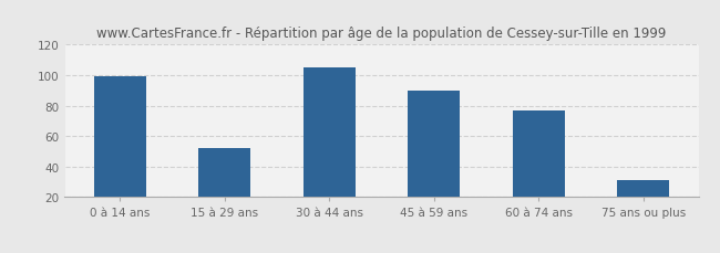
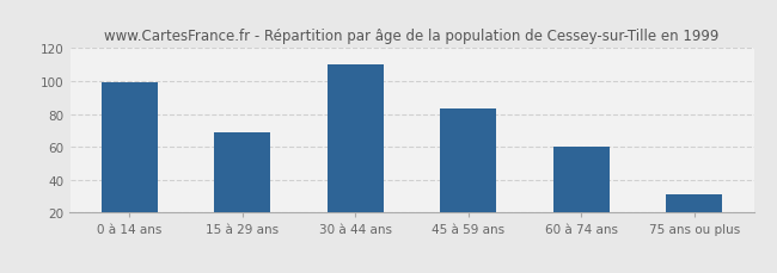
15 à 29 ans: 52 -> 69
30 à 44 ans: 105 -> 110
45 à 59 ans: 90 -> 83
60 à 74 ans: 77 -> 60
